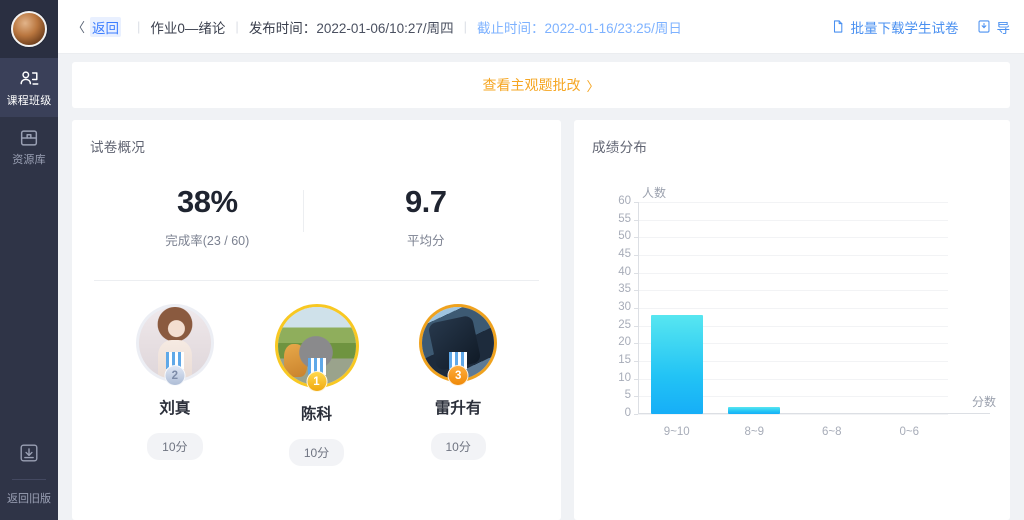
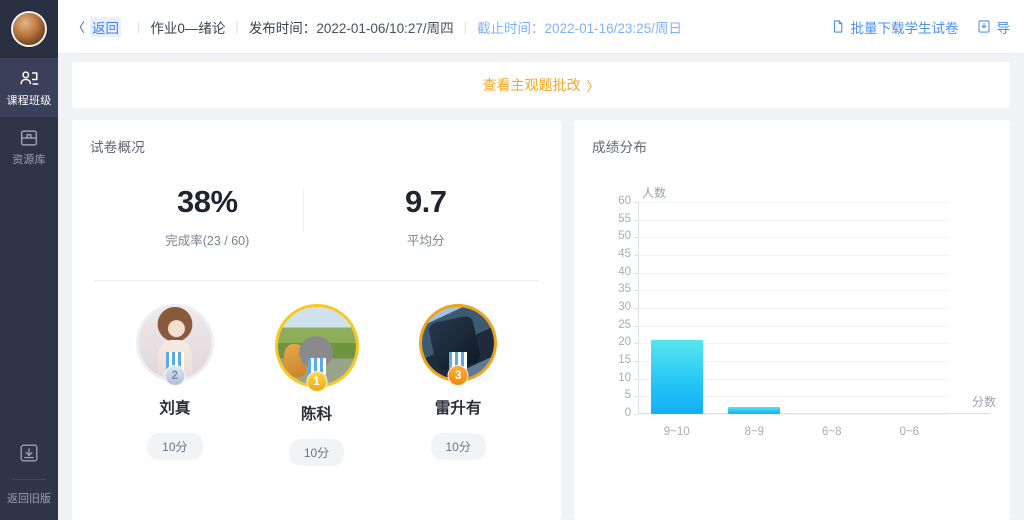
9~10: 28 -> 21
